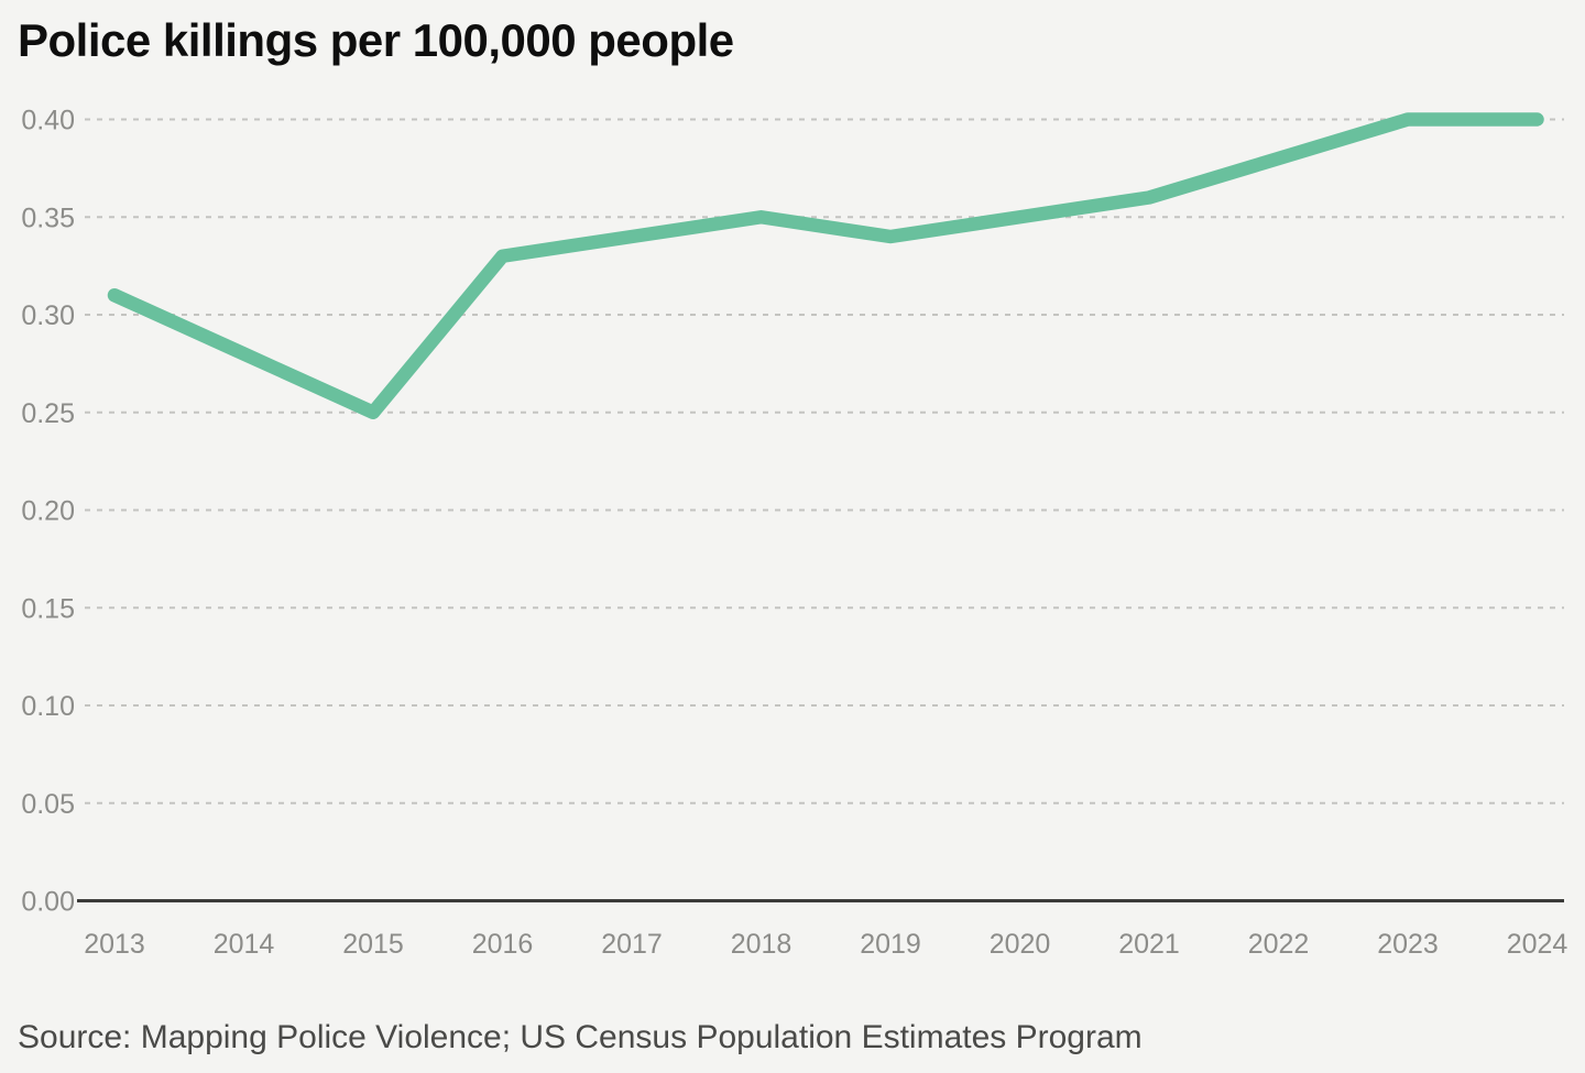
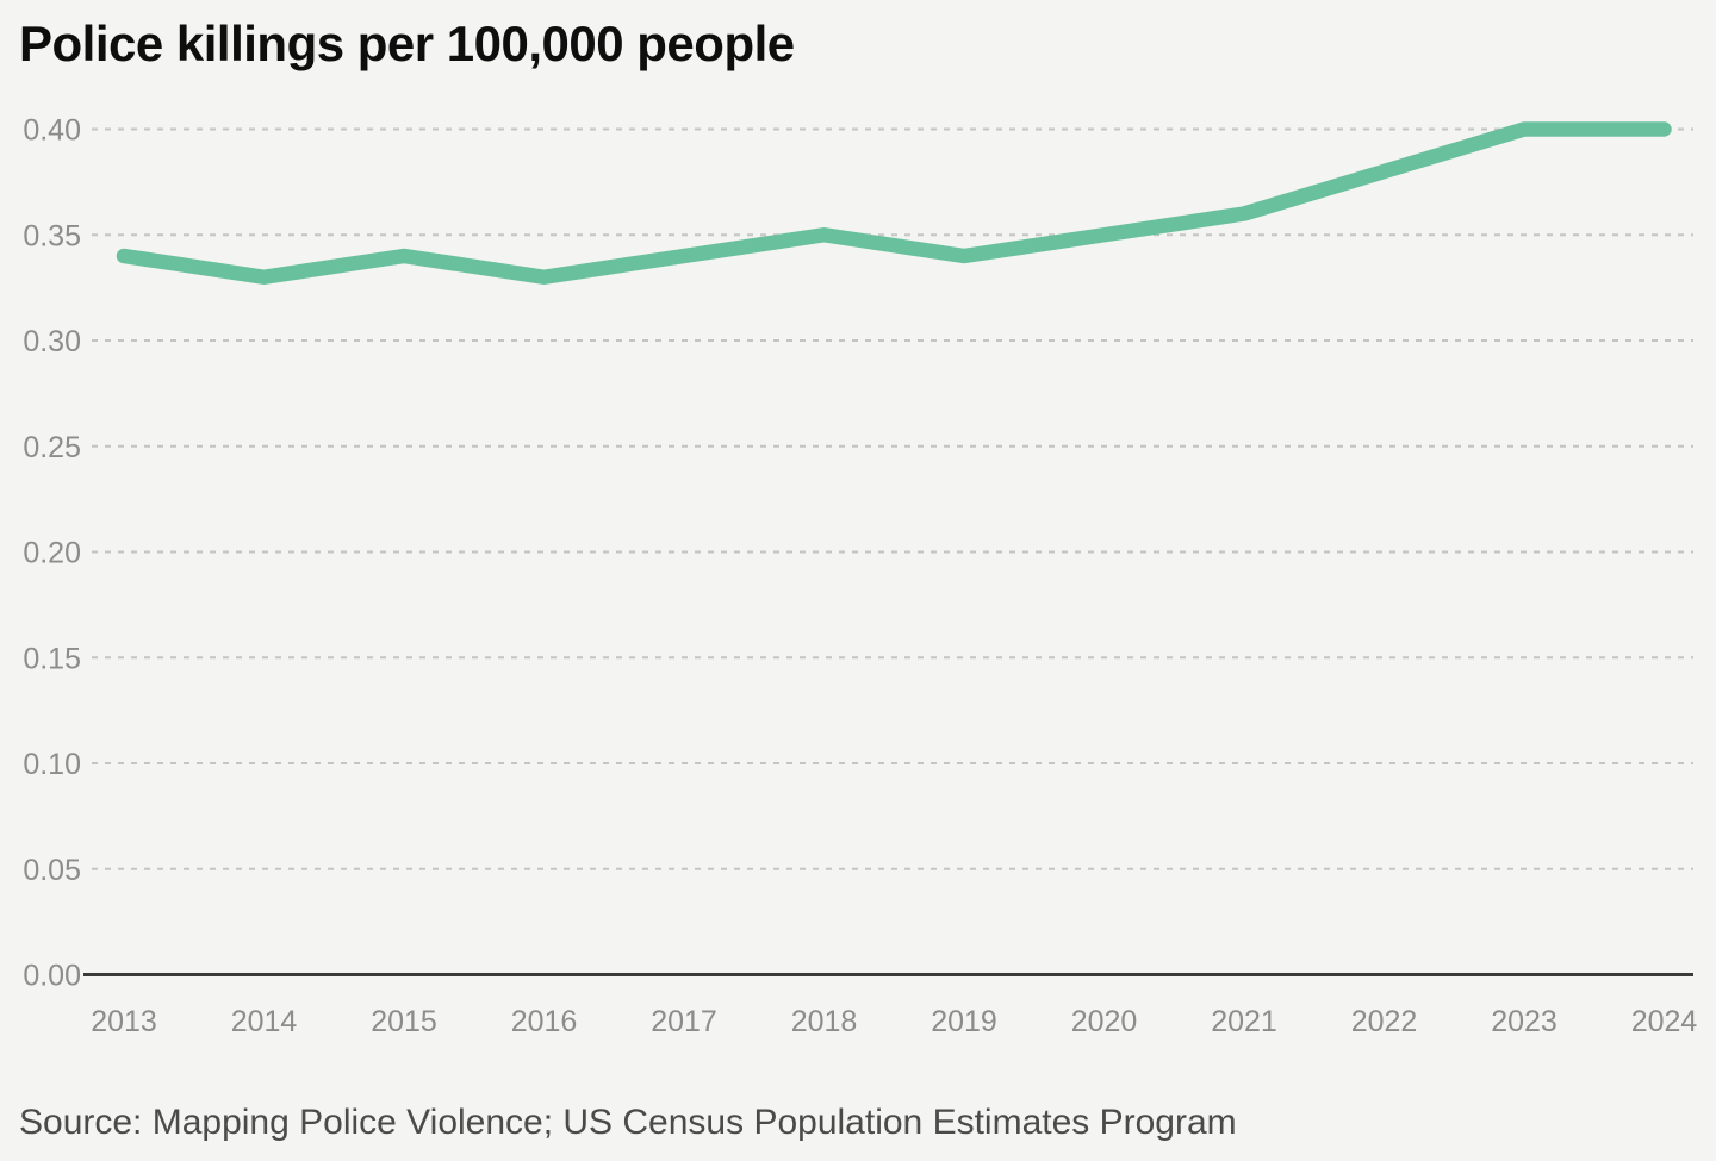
2013: 0.31 -> 0.34
2014: 0.28 -> 0.33
2015: 0.25 -> 0.34
